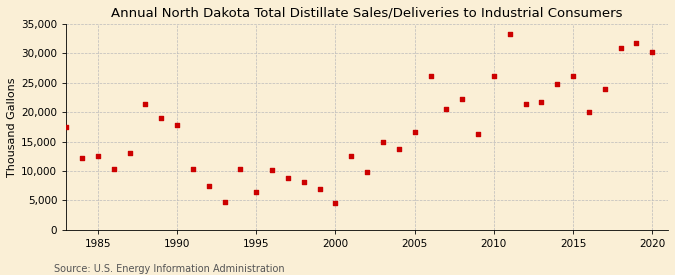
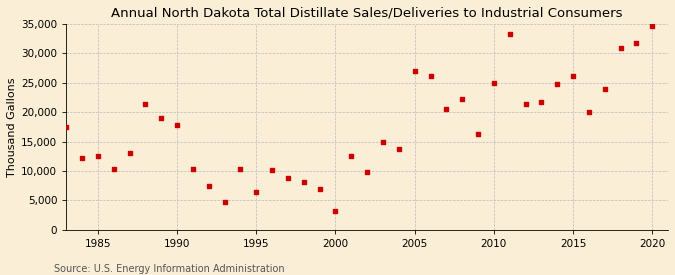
2000: 4,600 -> 3,200
2005: 16,600 -> 27,000
2010: 26,200 -> 25,000
2020: 30,200 -> 34,700
